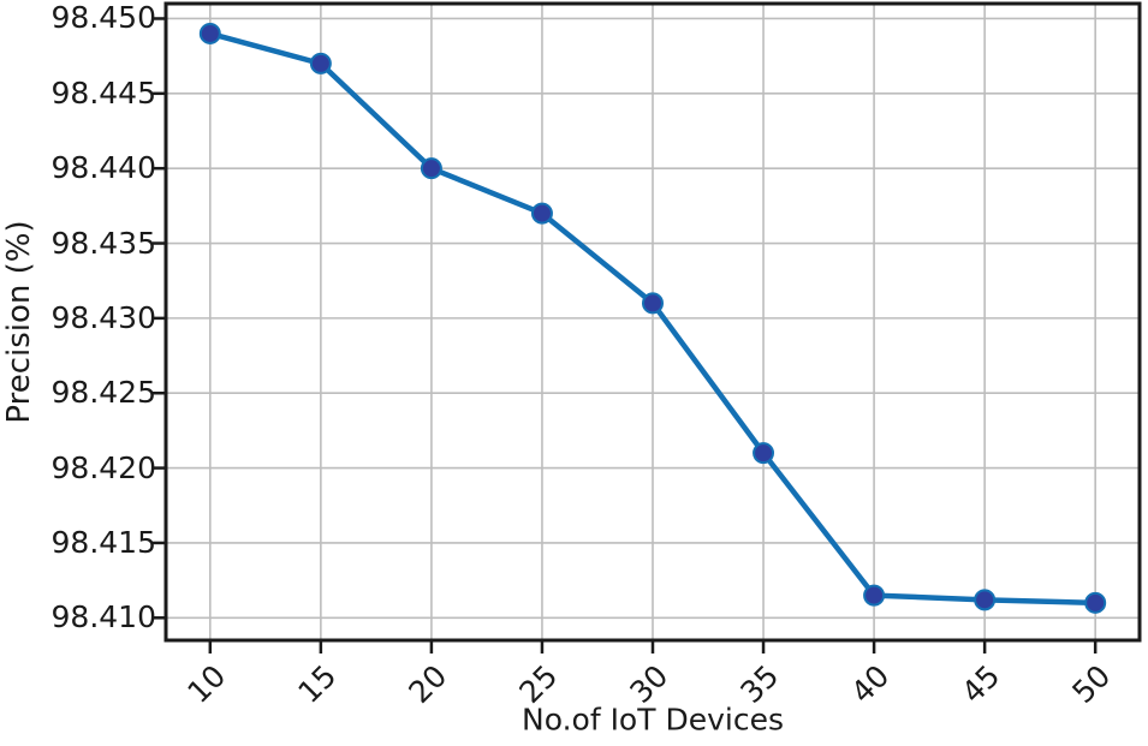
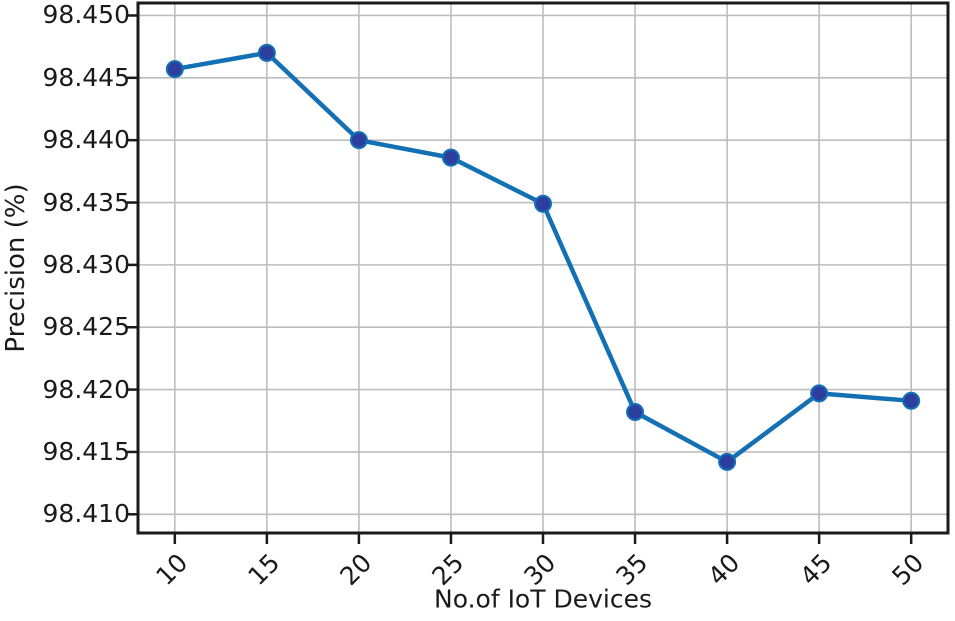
10: 98.4490 -> 98.4457
25: 98.4370 -> 98.4386
30: 98.4310 -> 98.4349
35: 98.4210 -> 98.4182
40: 98.4115 -> 98.4142
45: 98.4112 -> 98.4197
50: 98.4110 -> 98.4191
